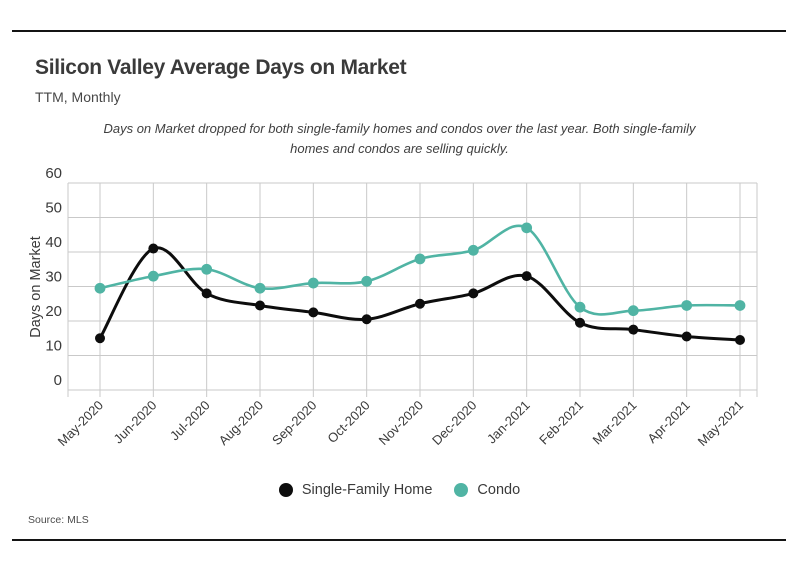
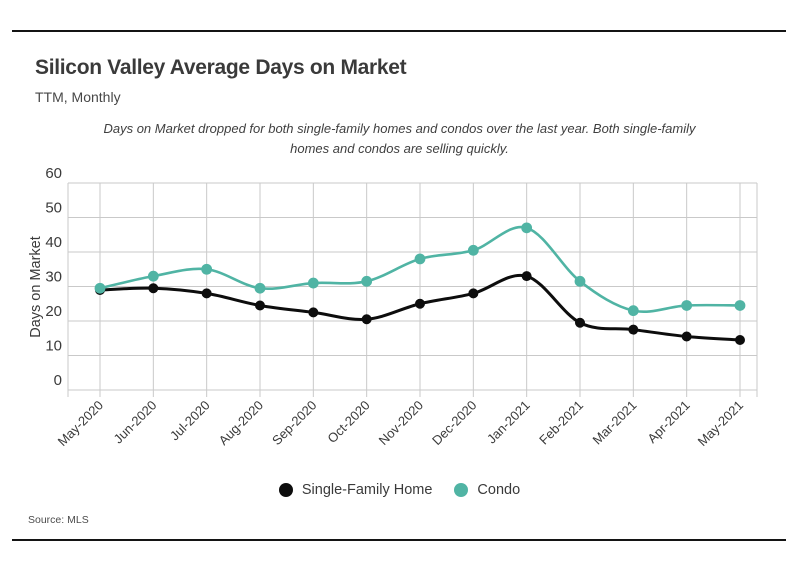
Single-Family Home/May-2020: 15 -> 29
Single-Family Home/Jun-2020: 41 -> 30
Condo/Feb-2021: 24 -> 32
